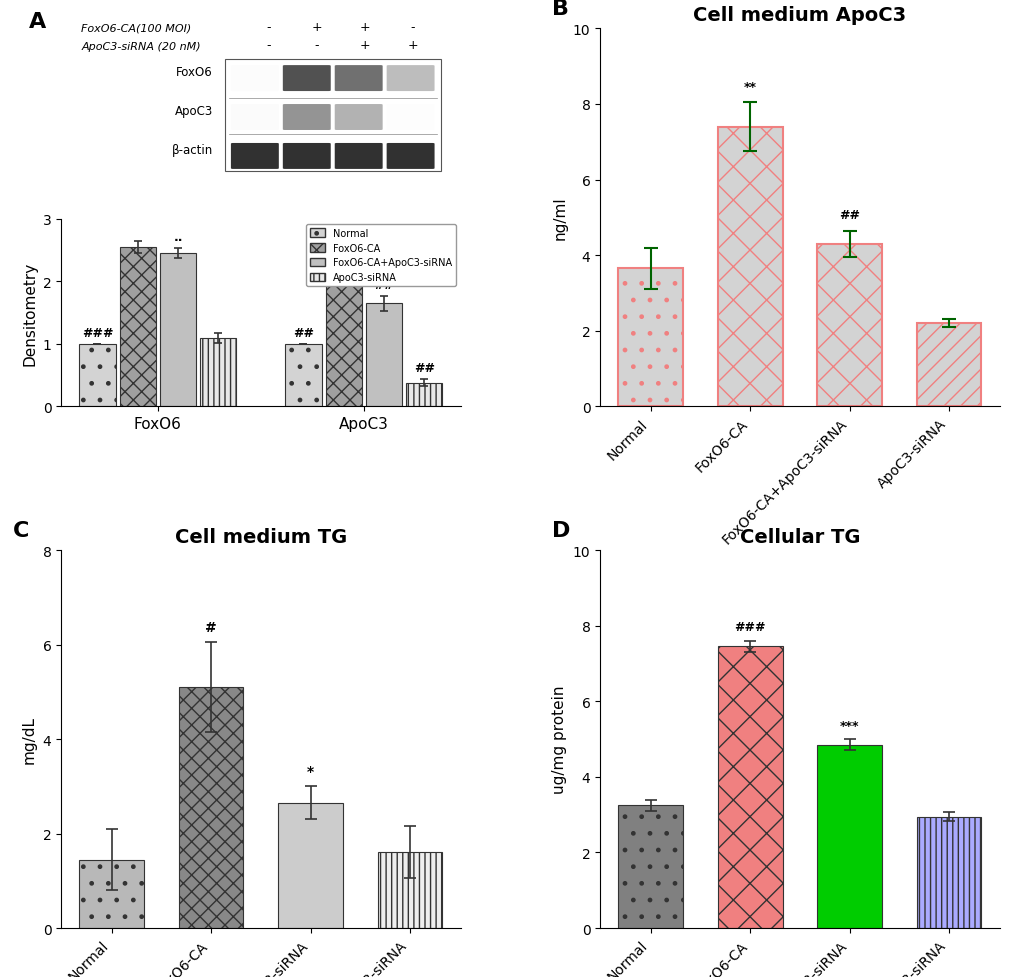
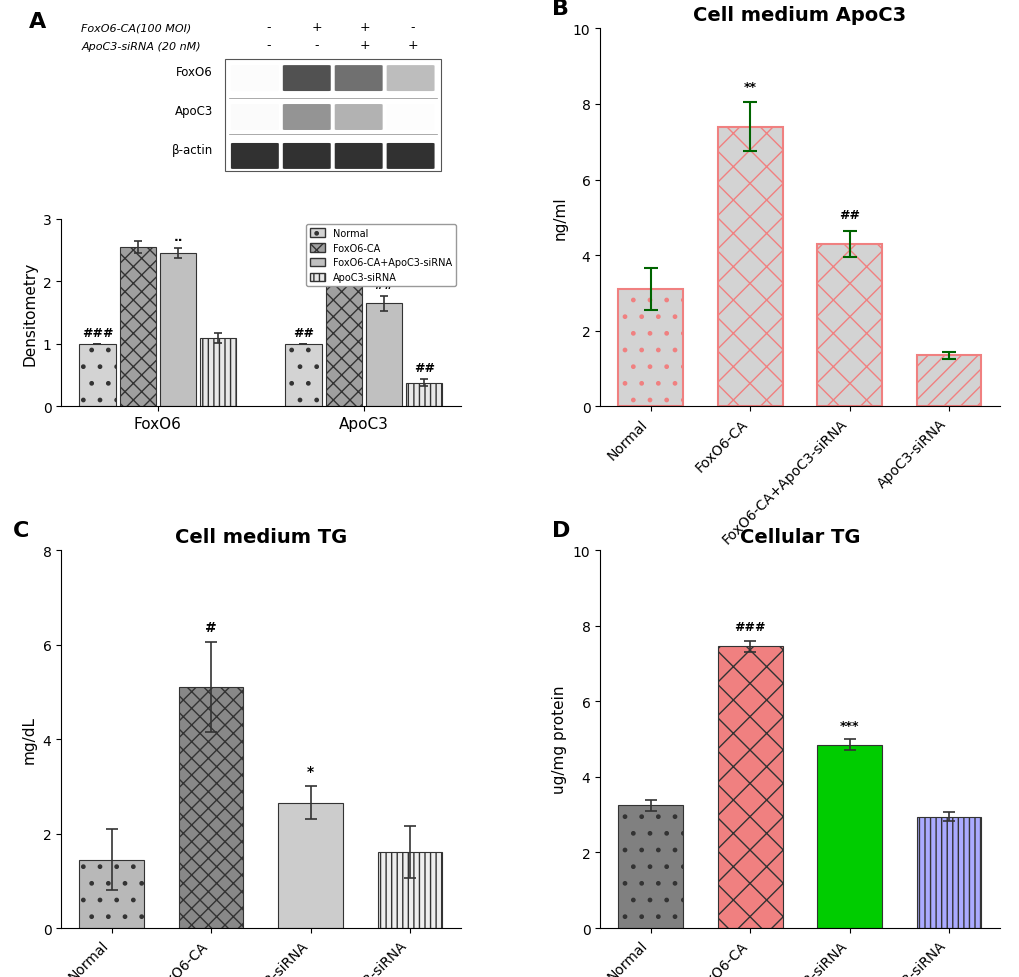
Cell medium ApoC3/Normal: 3.65 -> 3.10
Cell medium ApoC3/ApoC3-siRNA: 2.20 -> 1.35
